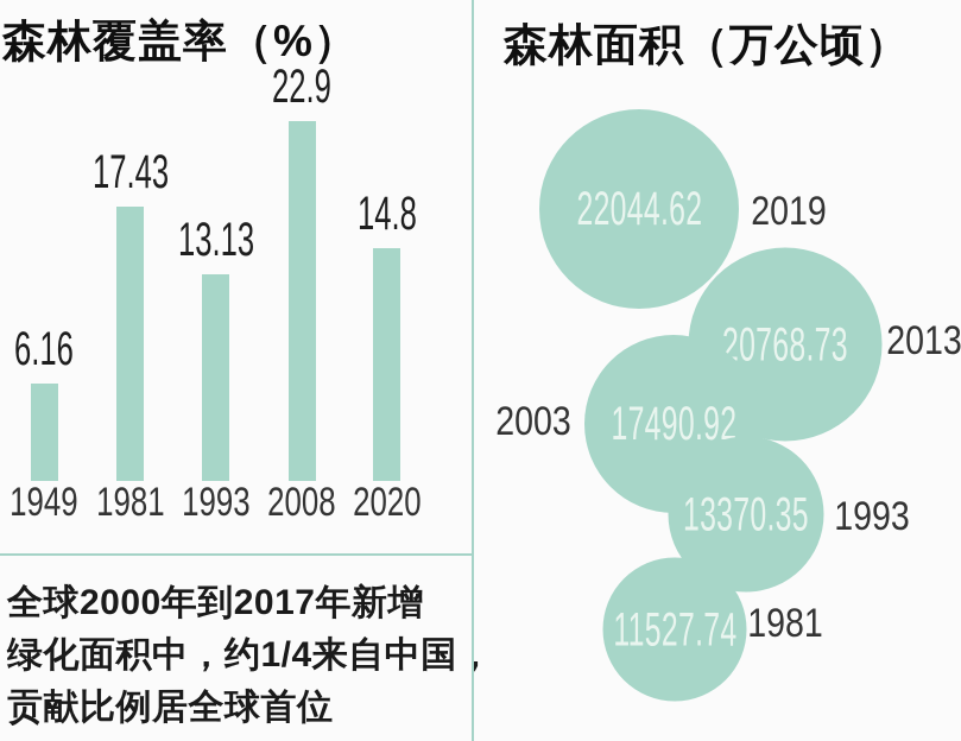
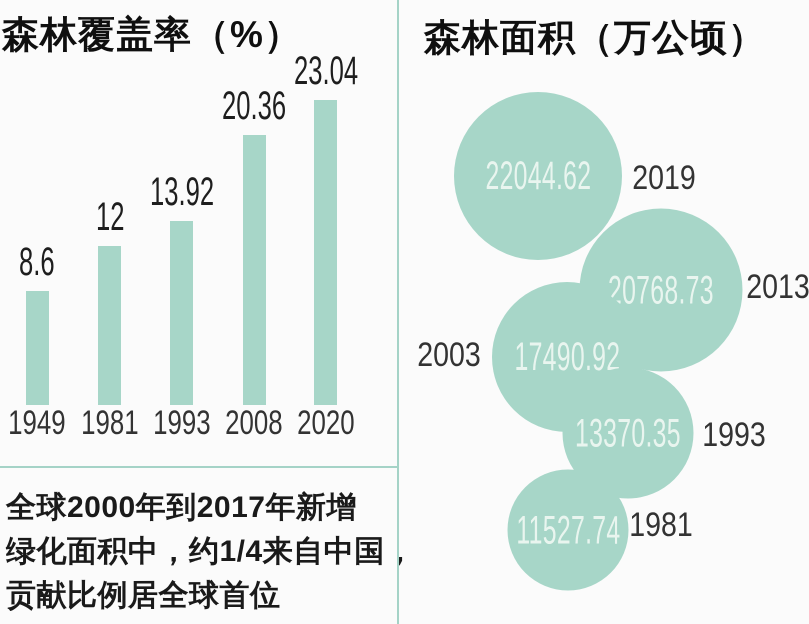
森林覆盖率（%）/1949: 6.16 -> 8.6
森林覆盖率（%）/1981: 17.43 -> 12
森林覆盖率（%）/1993: 13.13 -> 13.92
森林覆盖率（%）/2008: 22.9 -> 20.36
森林覆盖率（%）/2020: 14.8 -> 23.04
